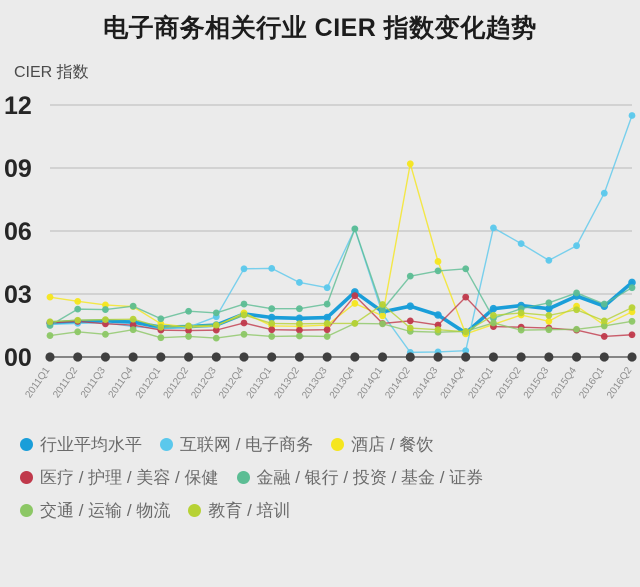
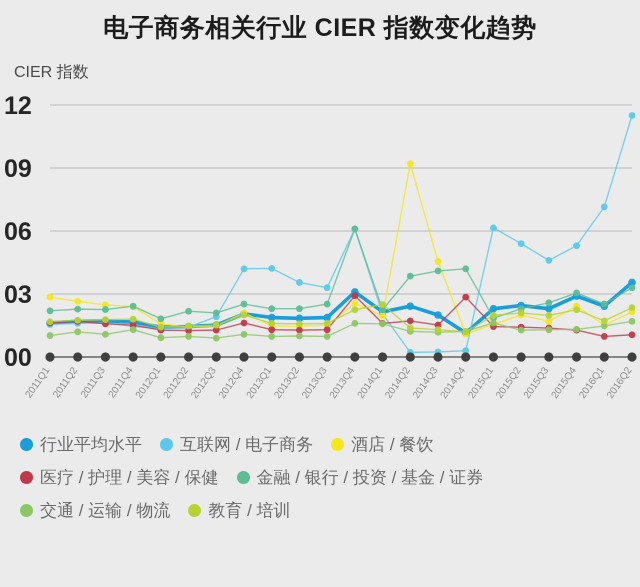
金融 / 银行 / 投资 / 基金 / 证券/2011Q1: 1.5 -> 2.2
教育 / 培训/2013Q4: 1.6 -> 2.2
互联网 / 电子商务/2016Q1: 7.8 -> 7.2
